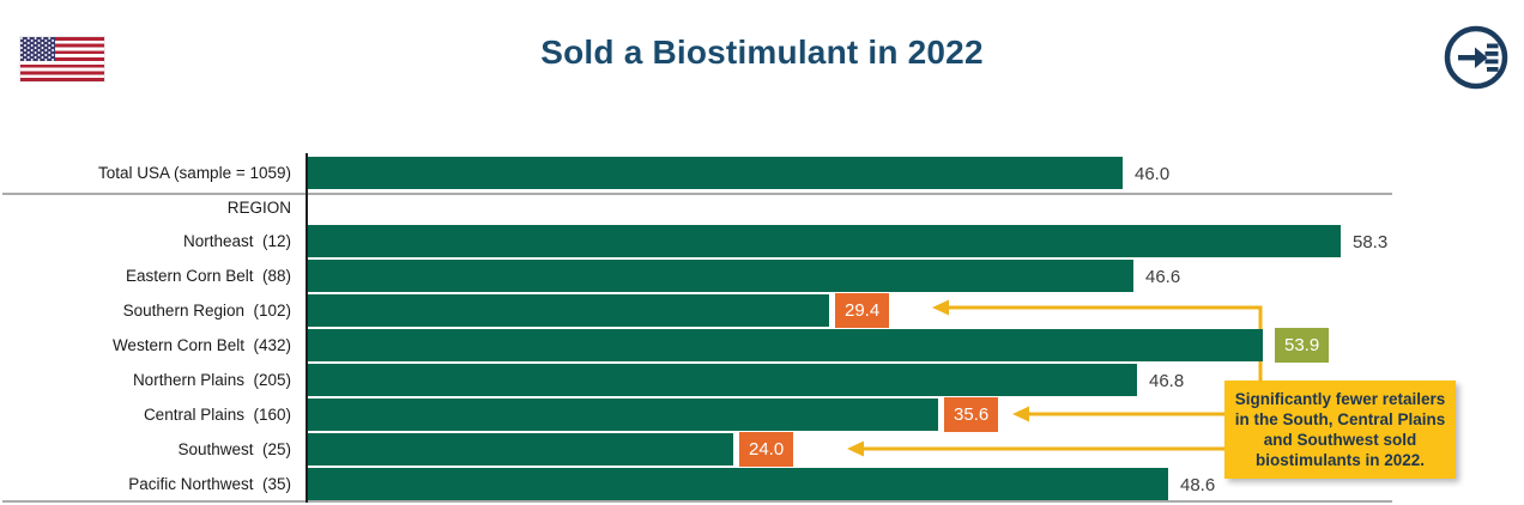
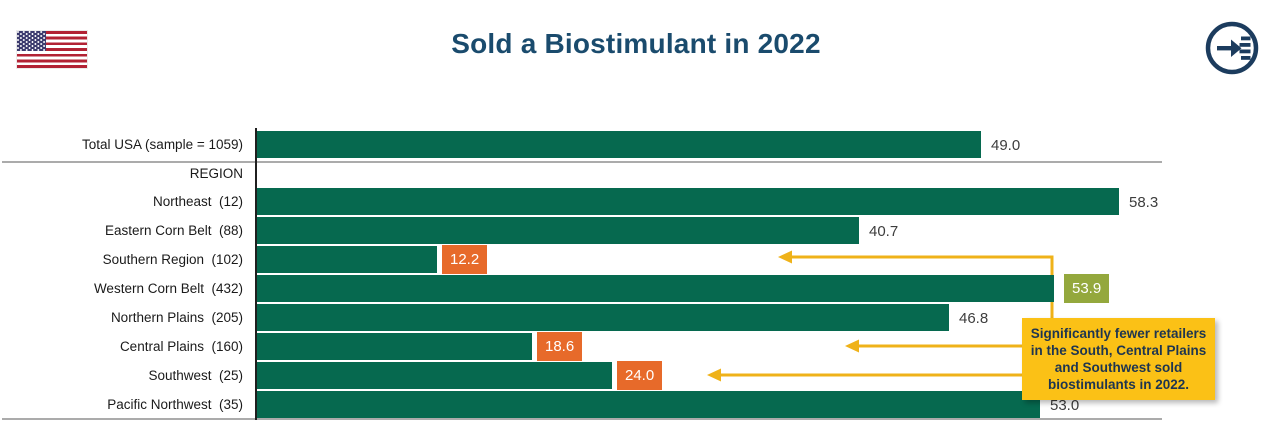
Total USA (sample = 1059): 46.0 -> 49.0
Eastern Corn Belt (88): 46.6 -> 40.7
Southern Region (102): 29.4 -> 12.2
Central Plains (160): 35.6 -> 18.6
Pacific Northwest (35): 48.6 -> 53.0
